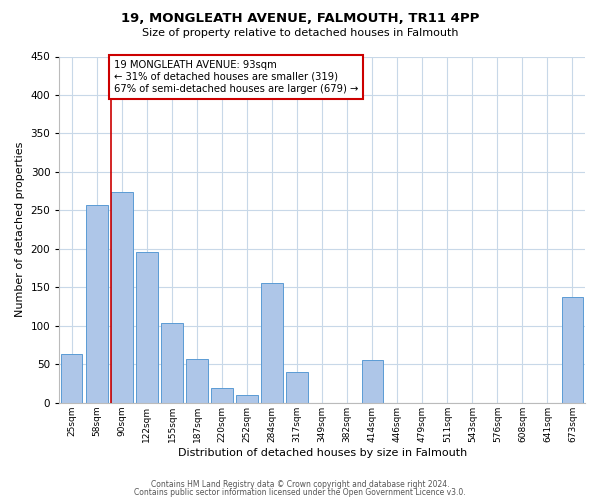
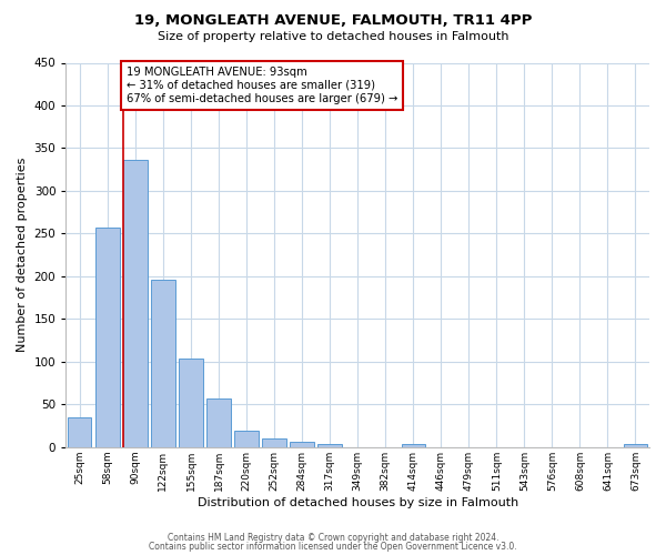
25sqm: 64 -> 35
90sqm: 274 -> 336
284sqm: 156 -> 6
317sqm: 40 -> 4
414sqm: 56 -> 3
673sqm: 138 -> 3
